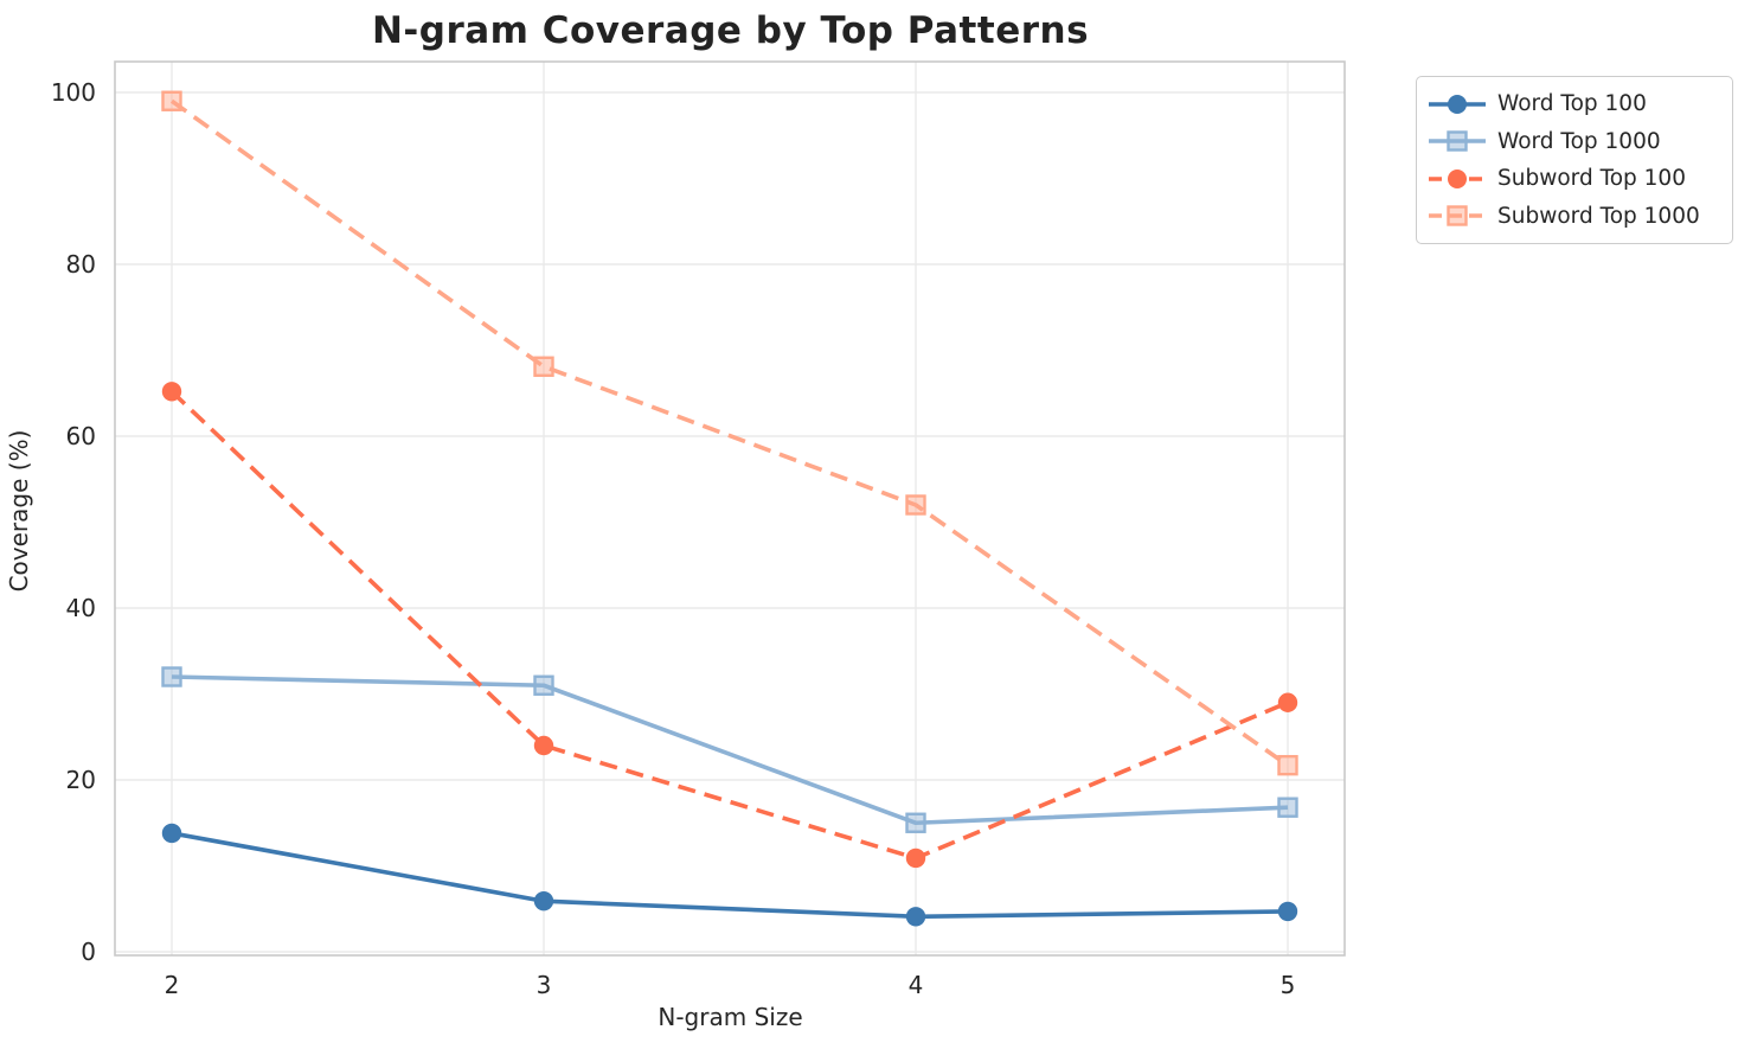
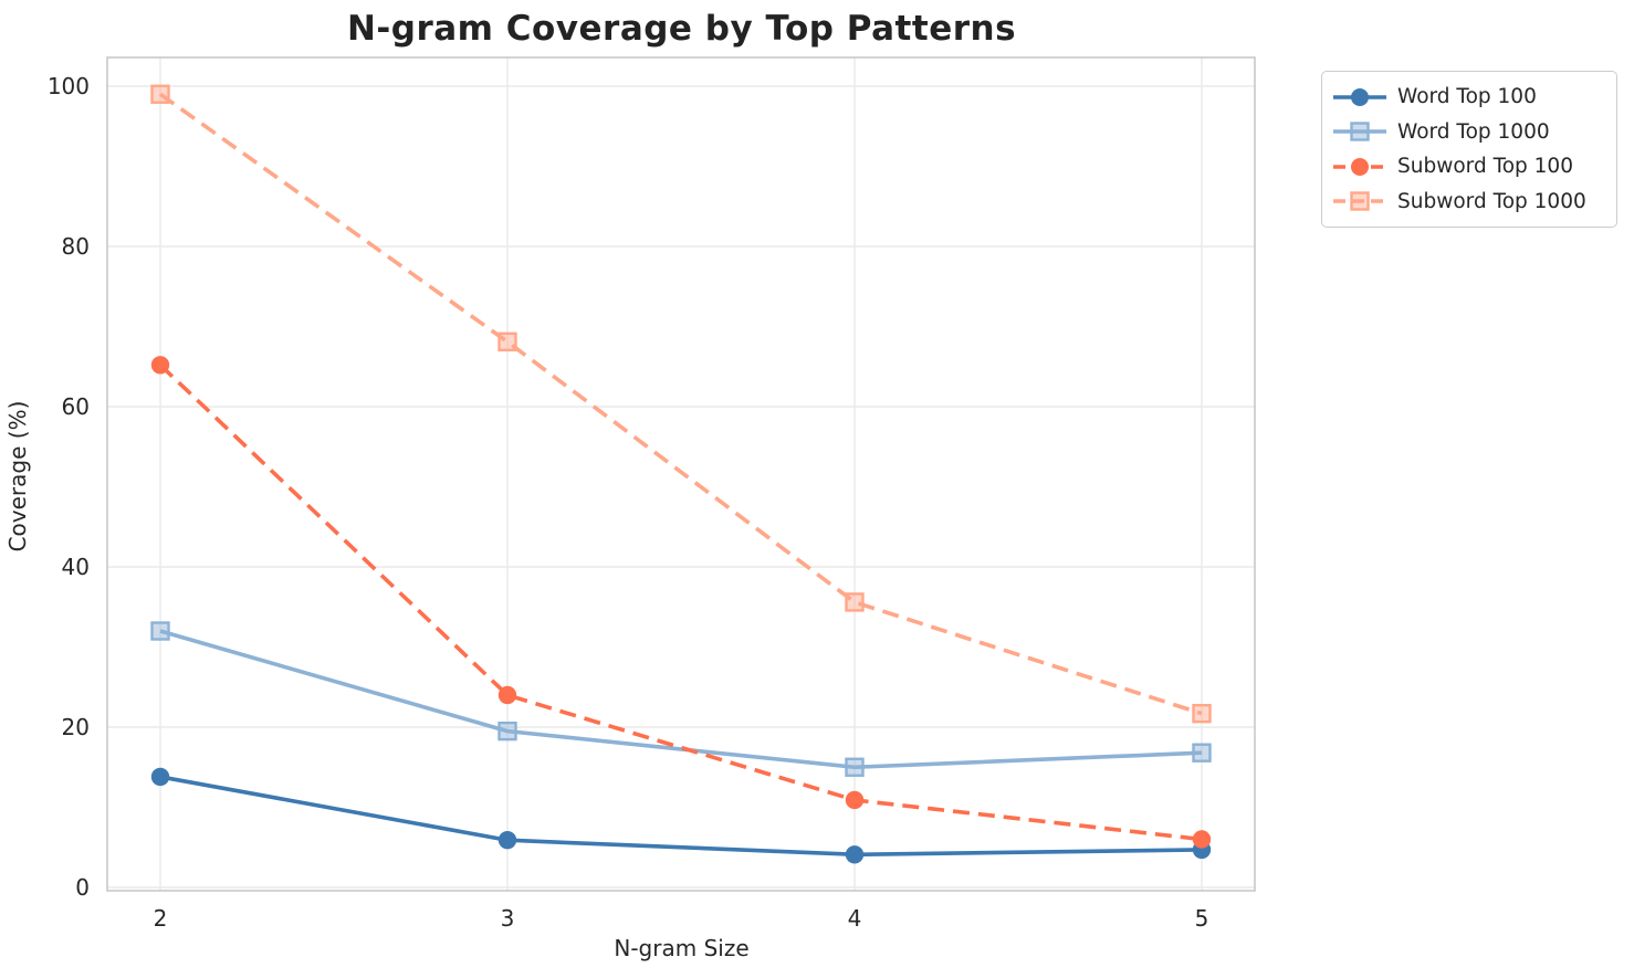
Word Top 1000/3: 31 -> 20
Subword Top 1000/4: 52 -> 36
Subword Top 100/5: 29 -> 6
